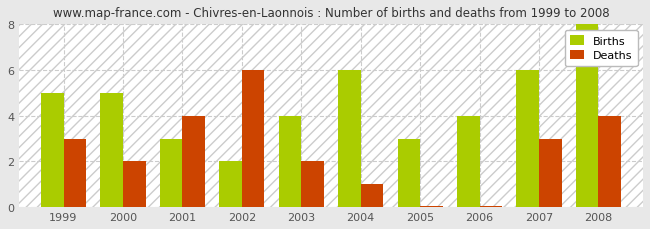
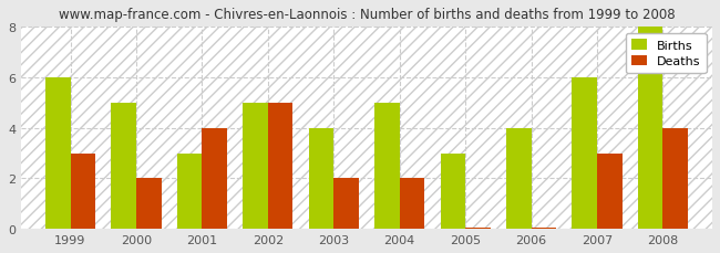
Births/1999: 5 -> 6
Births/2002: 2 -> 5
Deaths/2002: 6.00 -> 5.00
Births/2004: 6 -> 5
Deaths/2004: 1.00 -> 2.00
